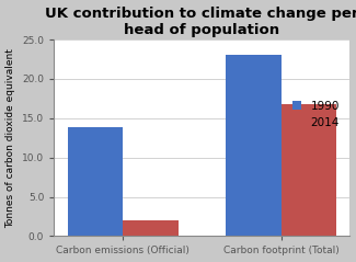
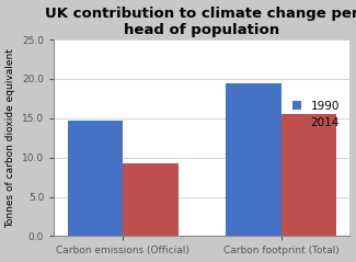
1990/Carbon emissions (Official): 13.8 -> 14.7
2014/Carbon emissions (Official): 2.0 -> 9.2
1990/Carbon footprint (Total): 23.0 -> 19.5
2014/Carbon footprint (Total): 16.8 -> 15.5
